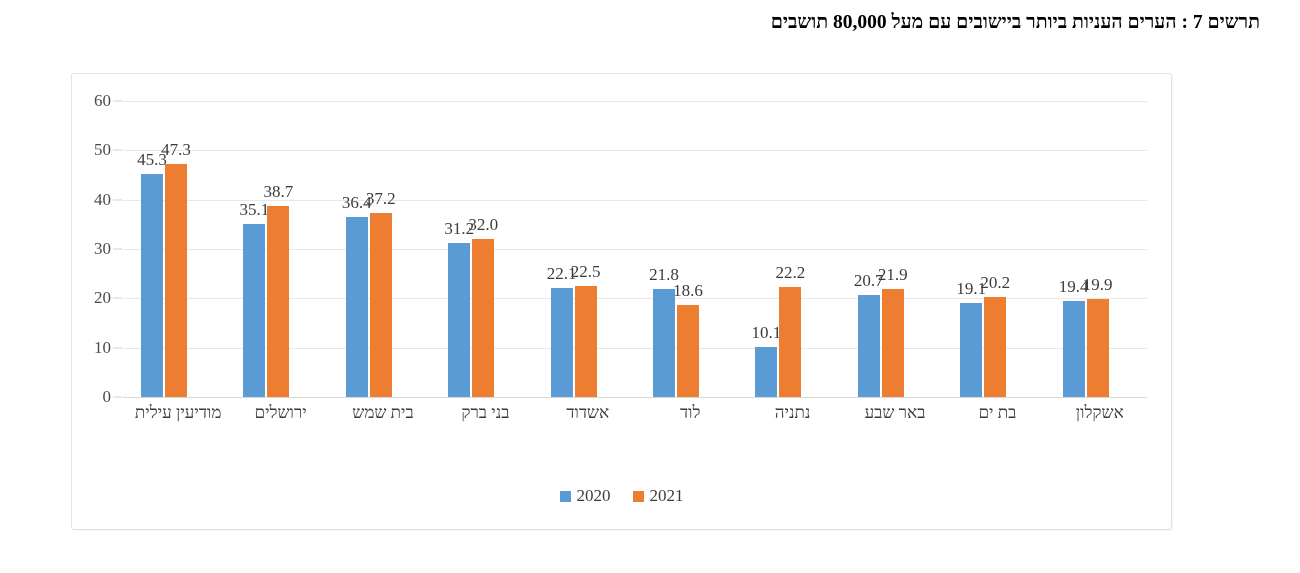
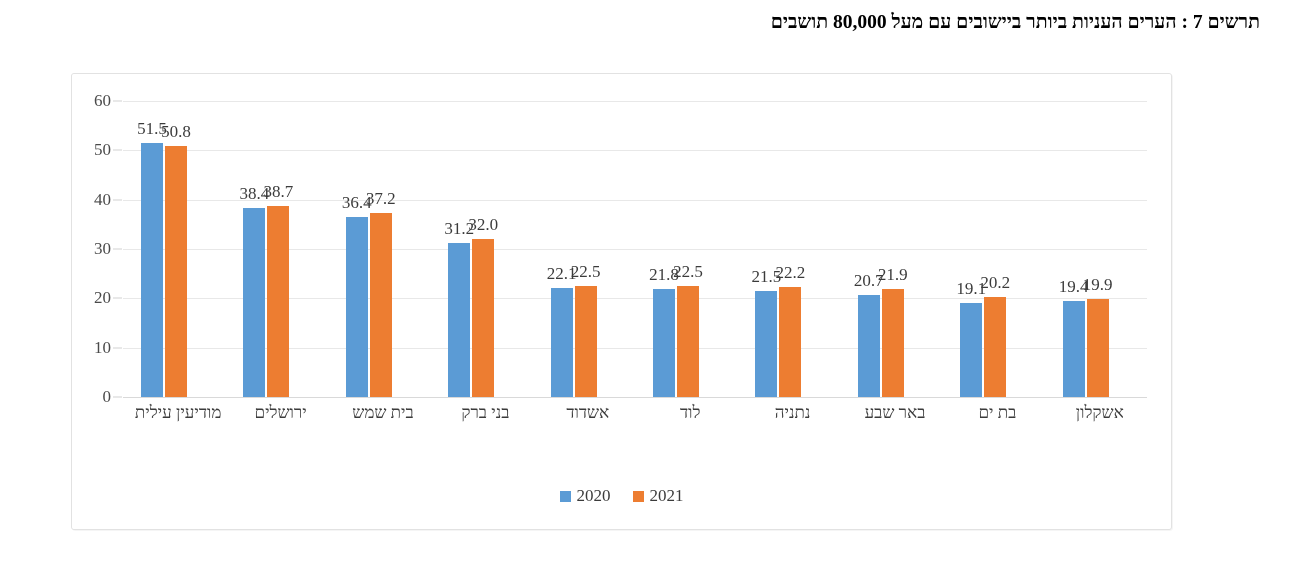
2020/מודיעין עילית: 45.3 -> 51.5
2021/מודיעין עילית: 47.3 -> 50.8
2020/ירושלים: 35.1 -> 38.4
2021/לוד: 18.6 -> 22.5
2020/נתניה: 10.1 -> 21.5
